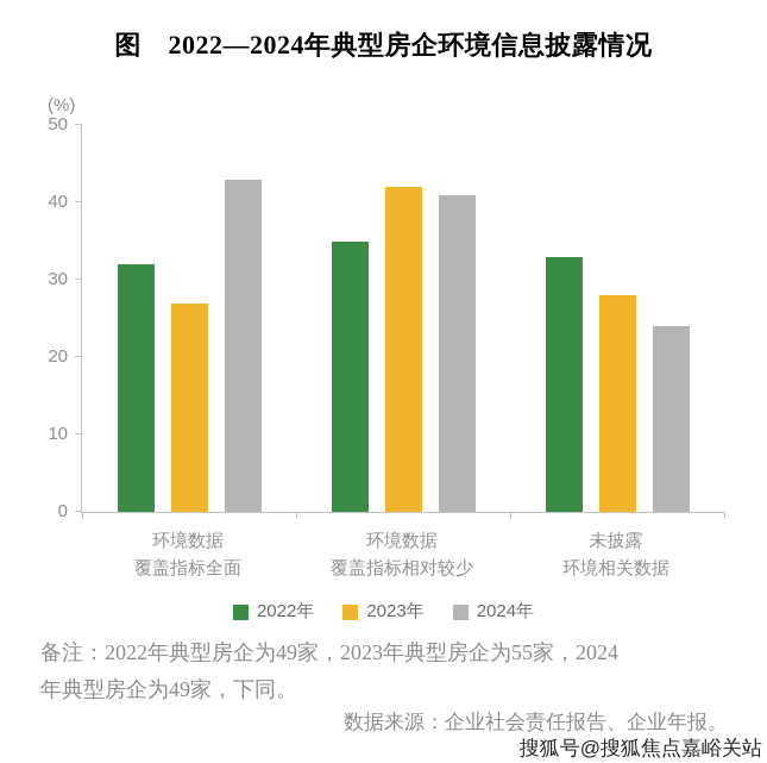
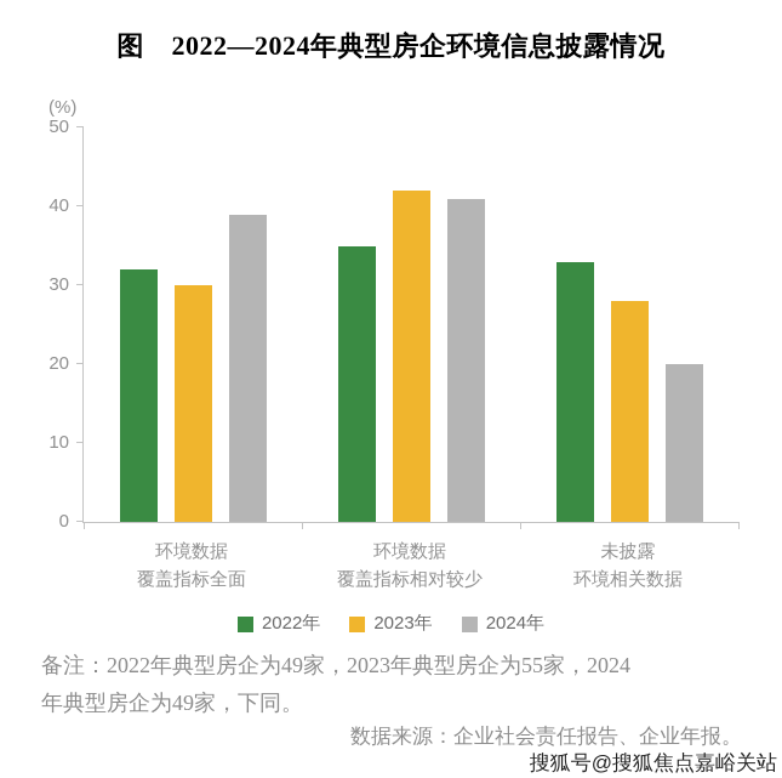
2023年/环境数据 覆盖指标全面: 27 -> 30
2024年/环境数据 覆盖指标全面: 43 -> 39
2024年/未披露 环境相关数据: 24 -> 20
